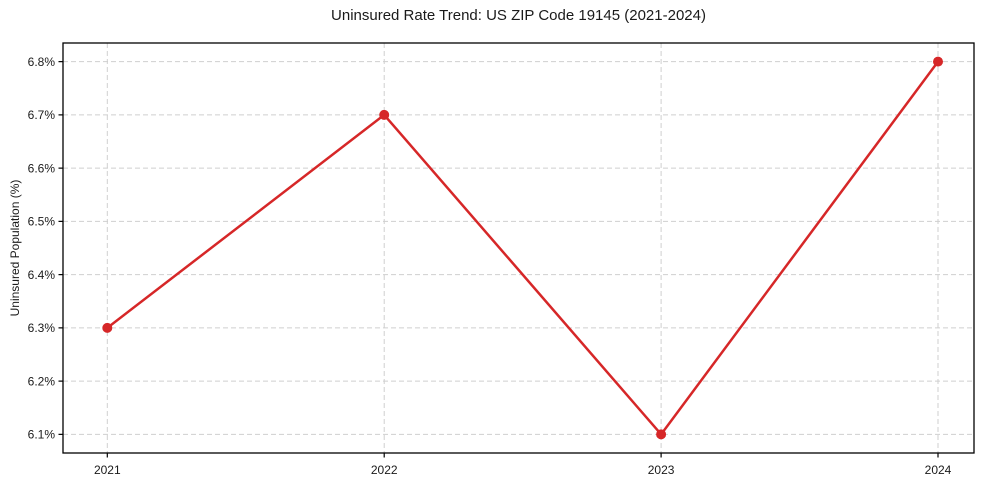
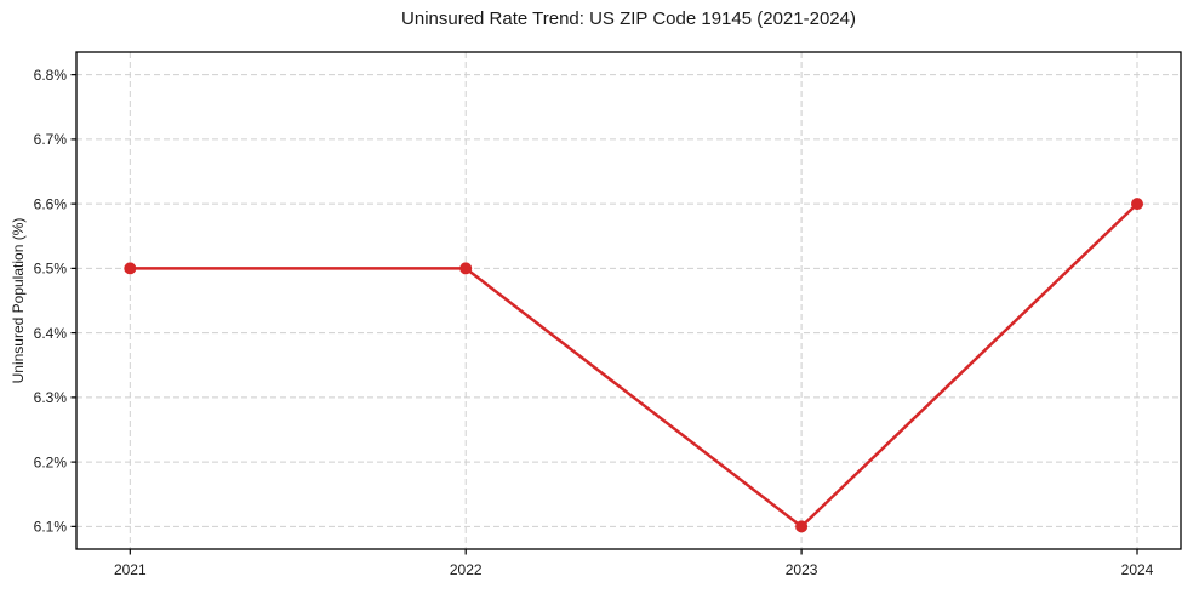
2021: 6.3% -> 6.5%
2022: 6.7% -> 6.5%
2024: 6.8% -> 6.6%
